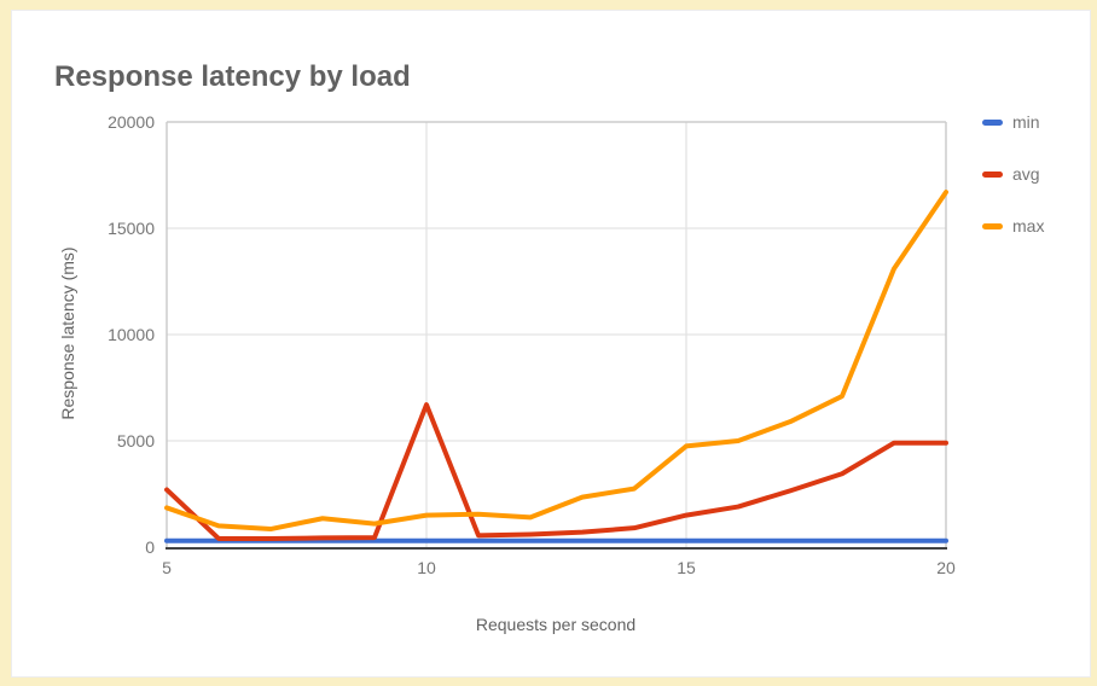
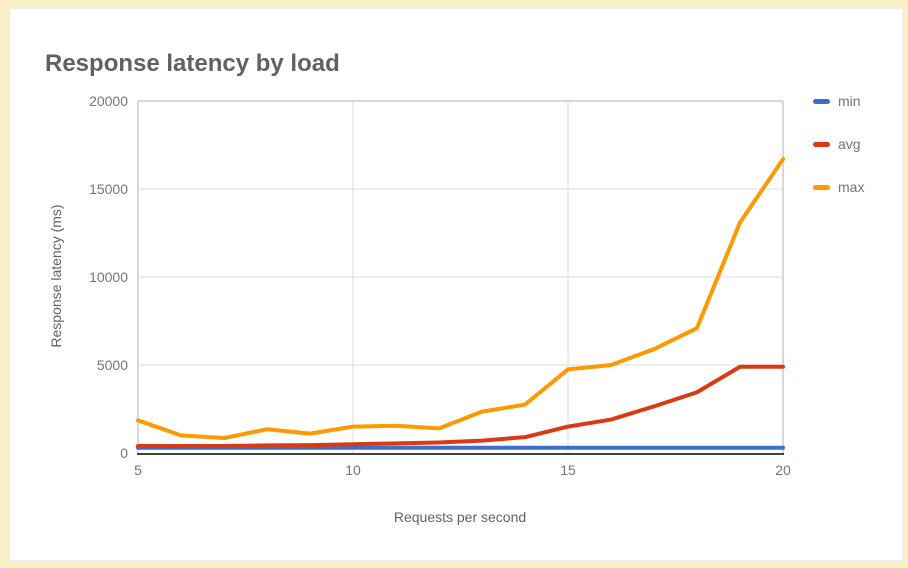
avg/5: 2700 -> 400
avg/10: 6700 -> 500
